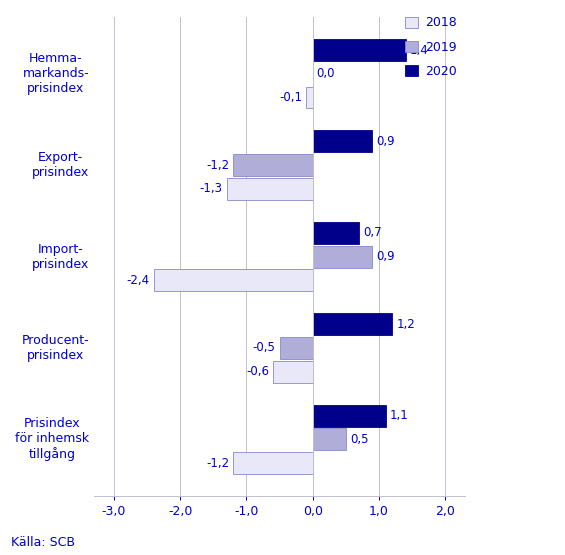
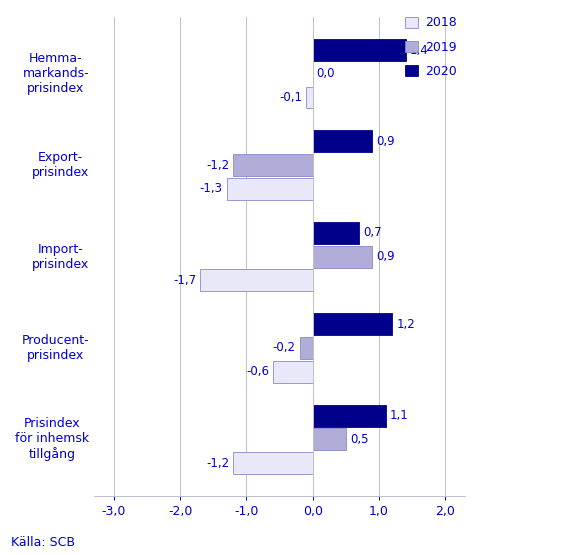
2018/Import- prisindex: -2,4 -> -1,7
2019/Producent- prisindex: -0,5 -> -0,2
